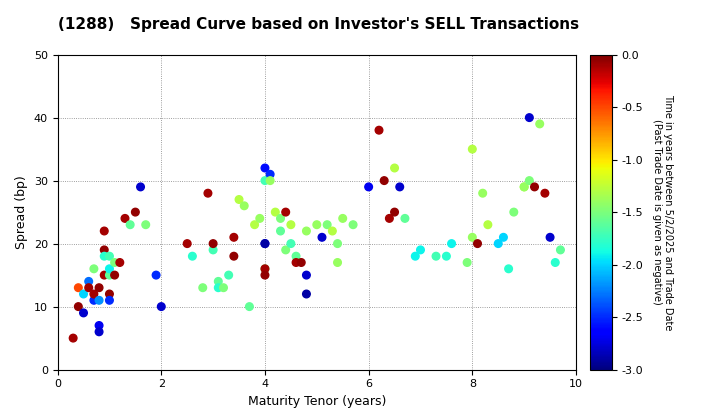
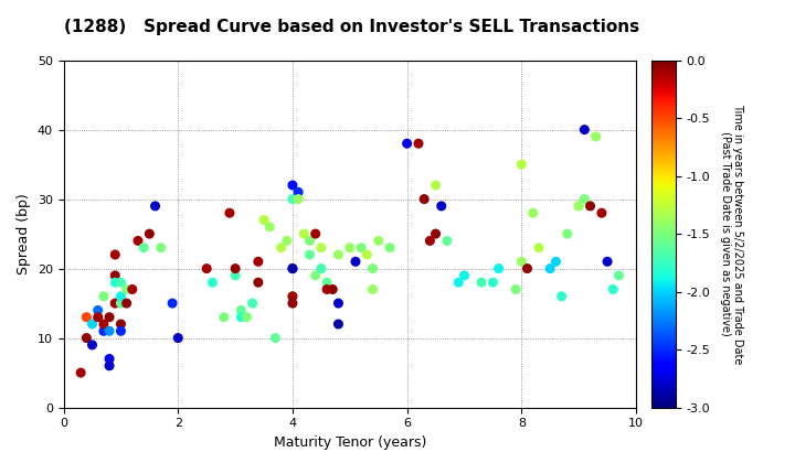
6: 29 -> 38
